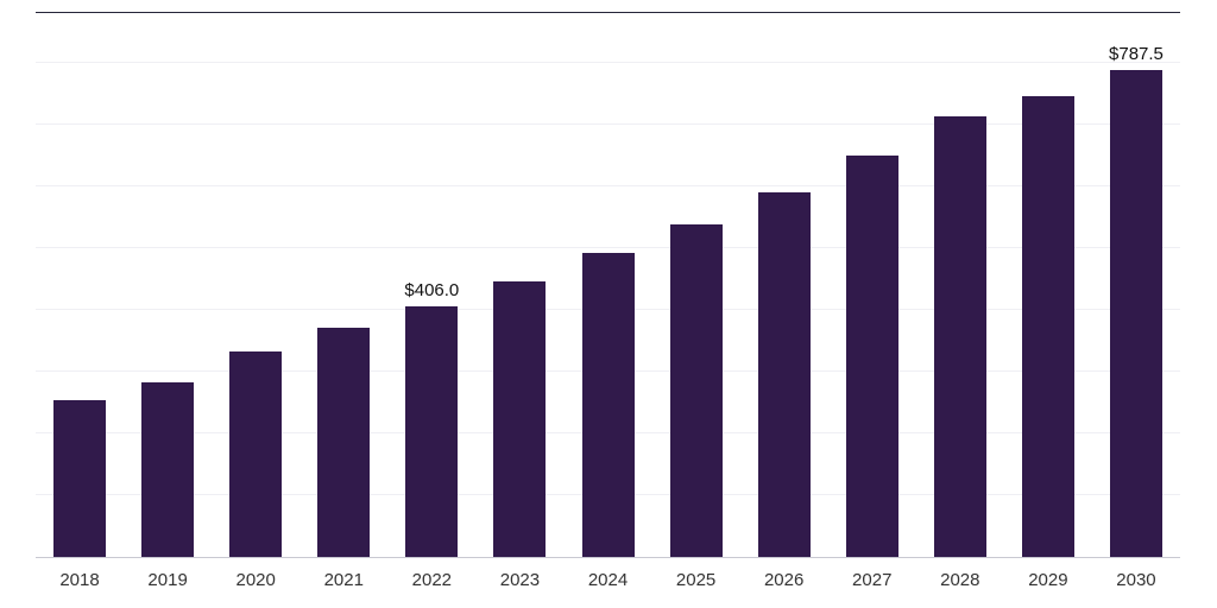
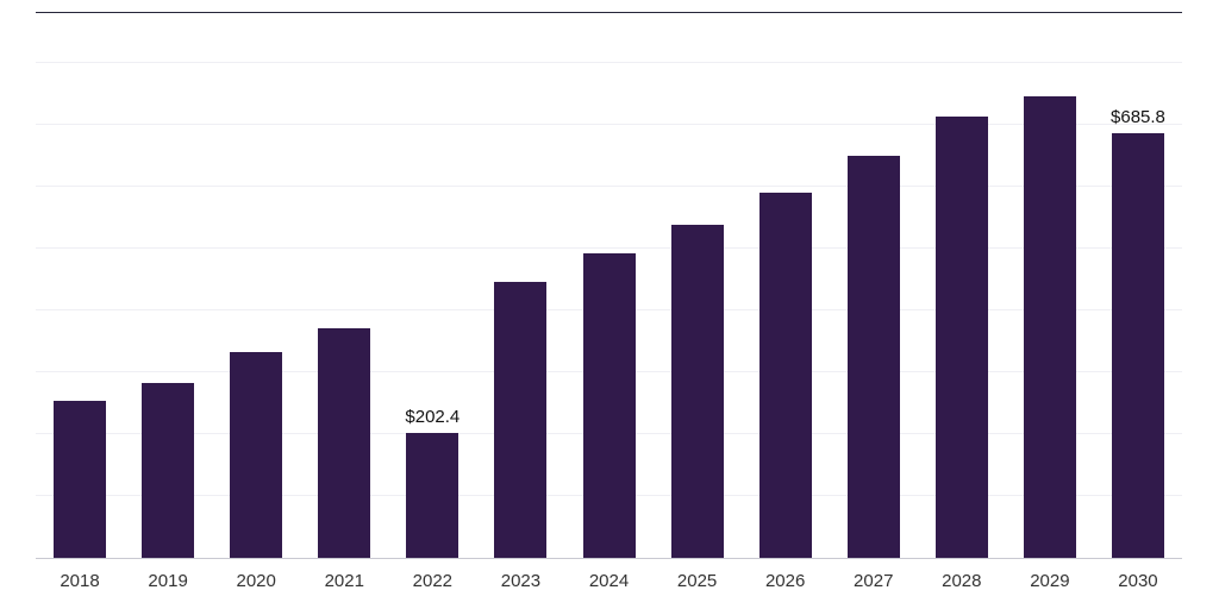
2022: $406.0 -> $202.4
2030: $787.5 -> $685.8
